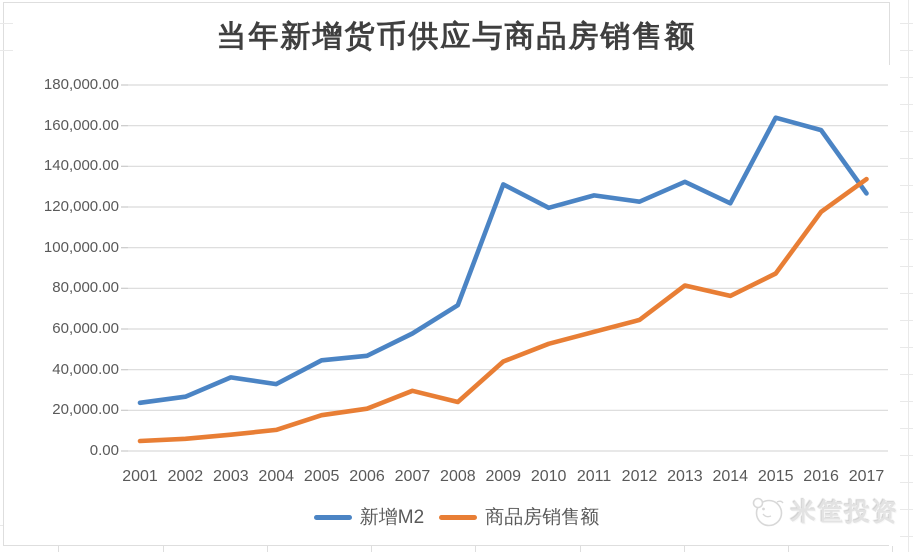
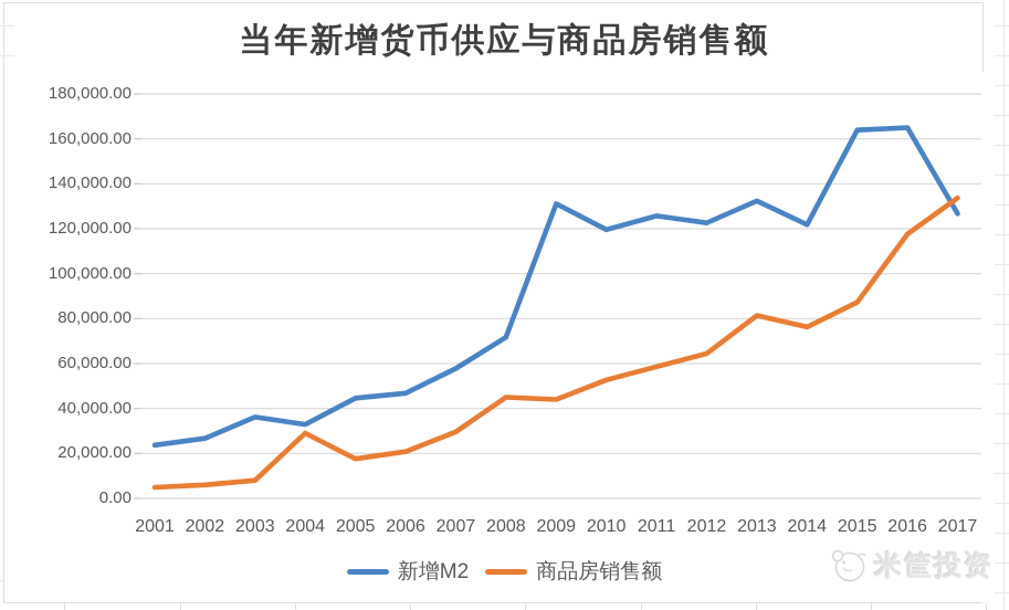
商品房销售额/2004: 10000 -> 29000
商品房销售额/2008: 24000 -> 45000
新增M2/2016: 158000 -> 165000
